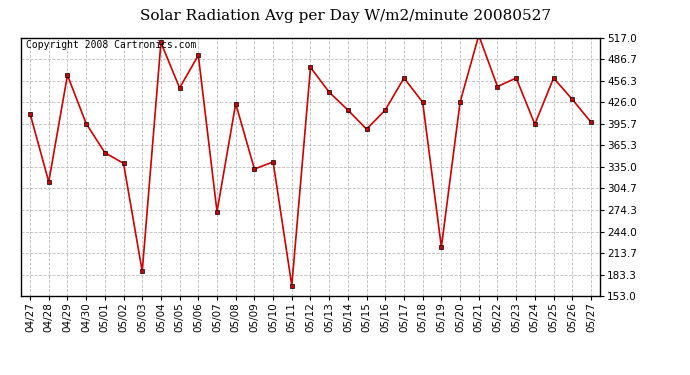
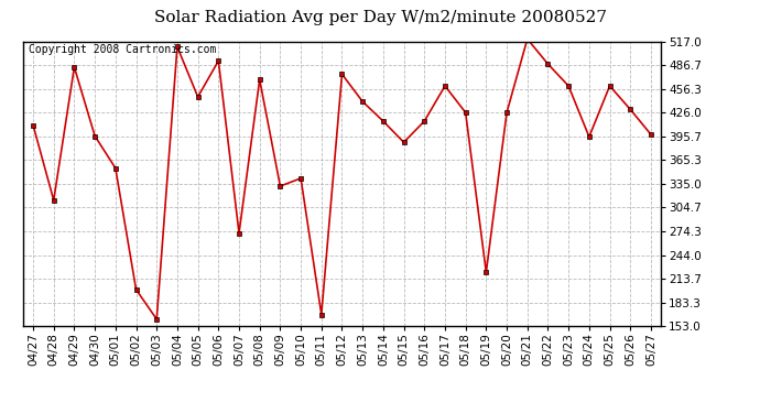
04/29: 464 -> 484
05/02: 340 -> 200
05/03: 188 -> 162
05/08: 424 -> 468
05/22: 448 -> 488
